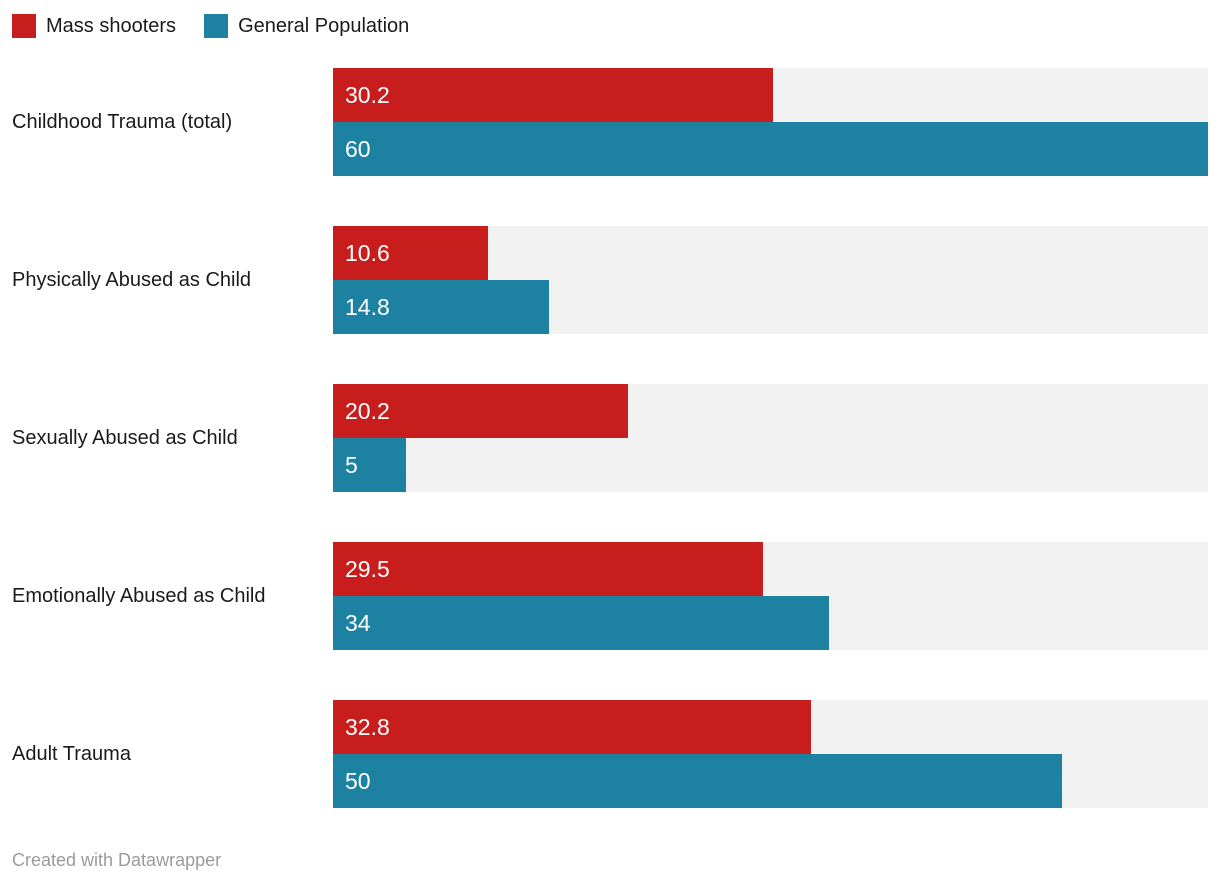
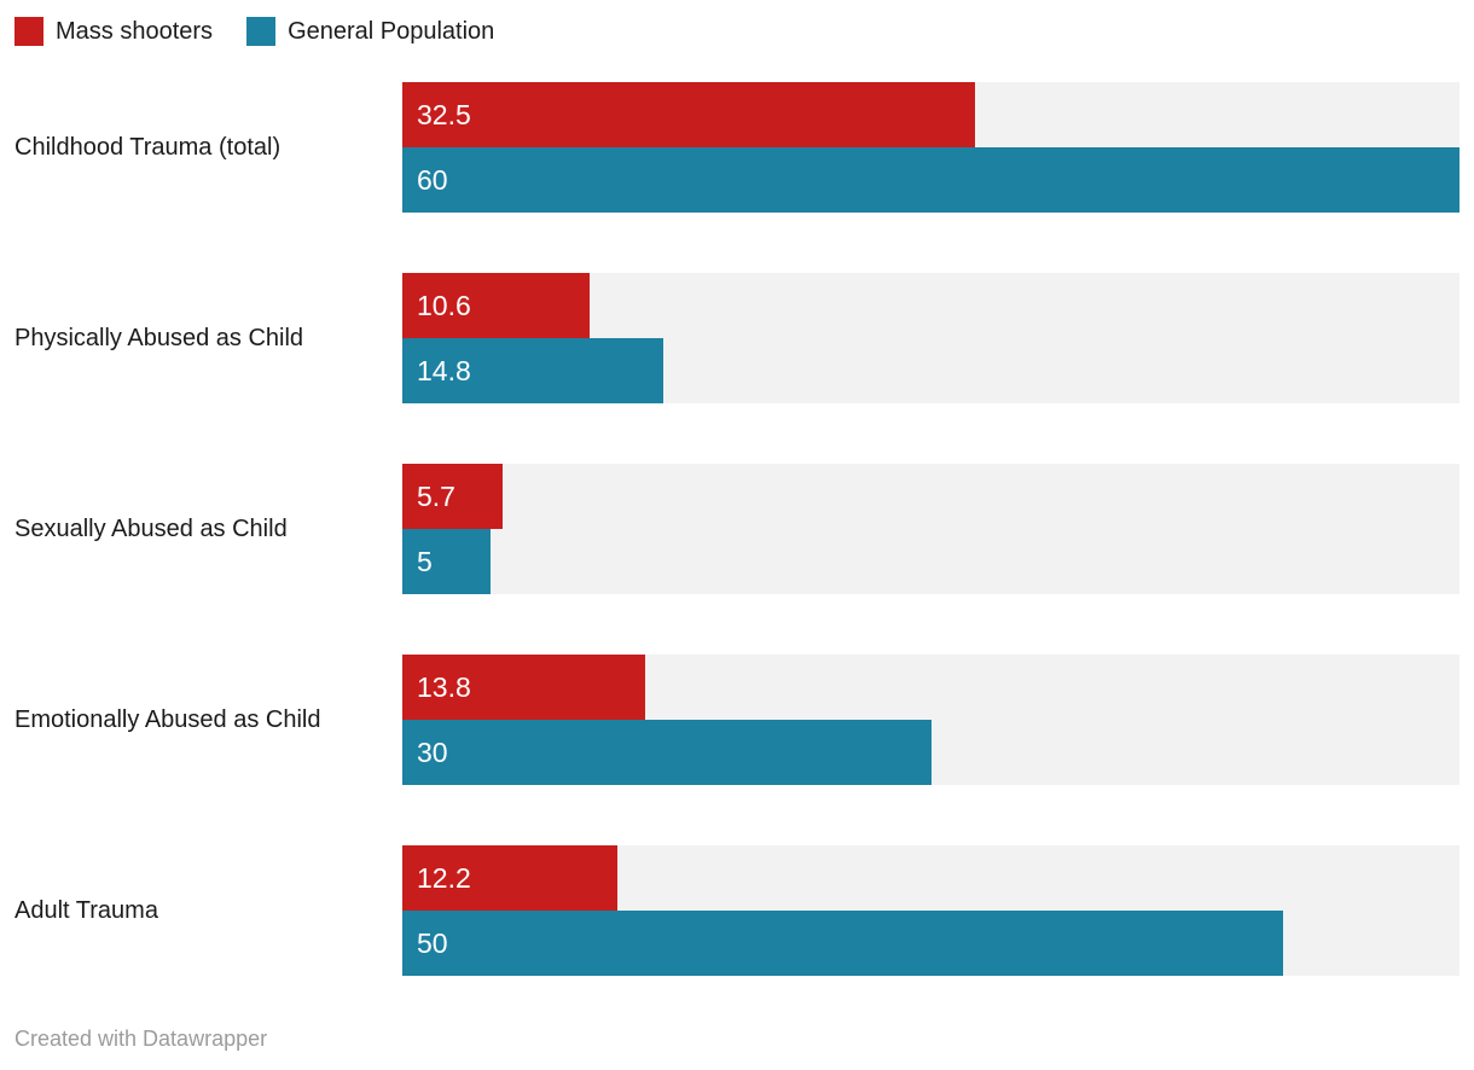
Mass shooters/Childhood Trauma (total): 30.2 -> 32.5
Mass shooters/Sexually Abused as Child: 20.2 -> 5.7
Mass shooters/Emotionally Abused as Child: 29.5 -> 13.8
General Population/Emotionally Abused as Child: 34 -> 30
Mass shooters/Adult Trauma: 32.8 -> 12.2
